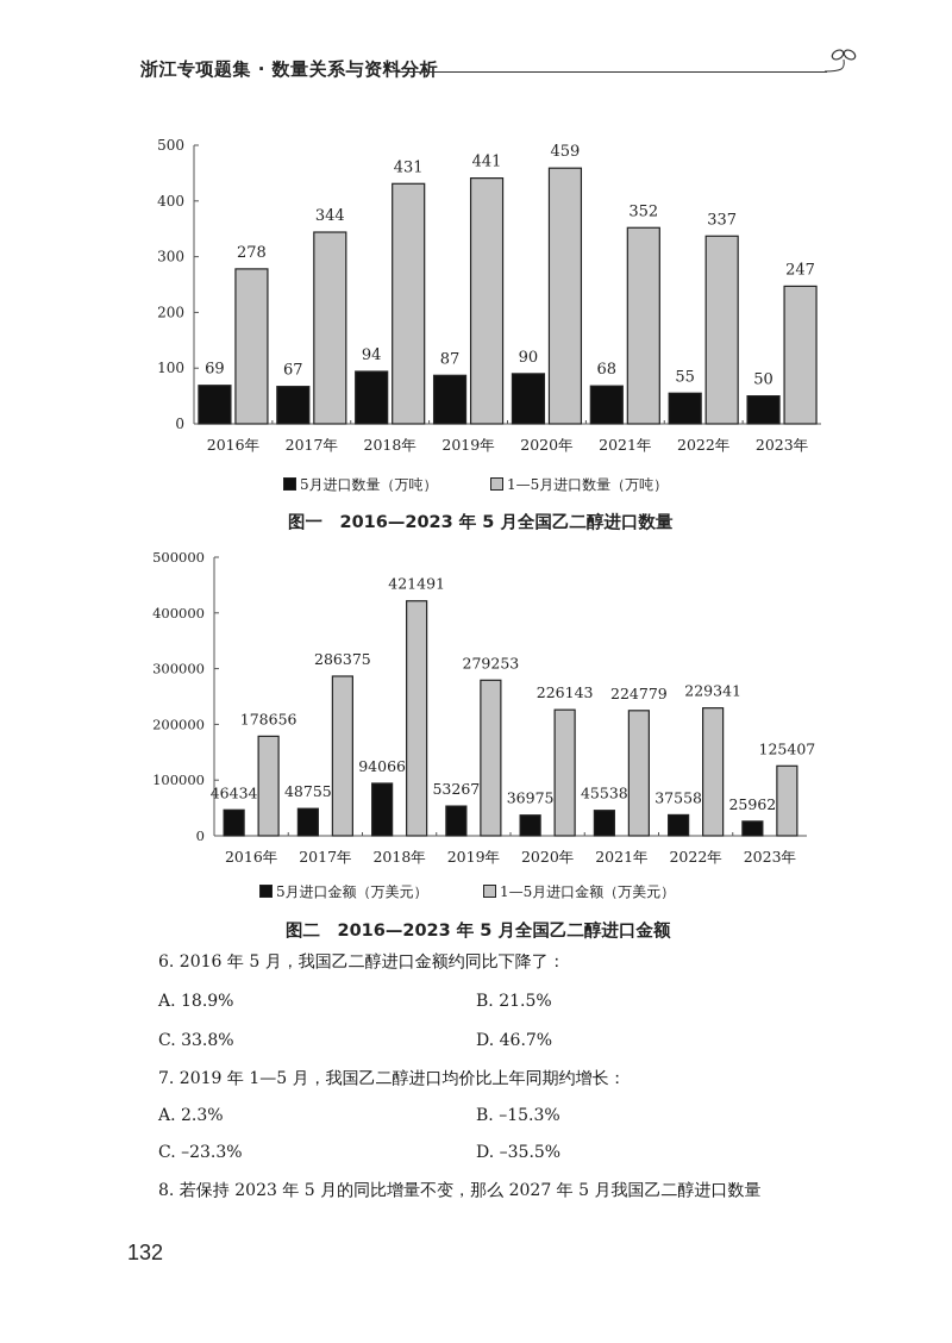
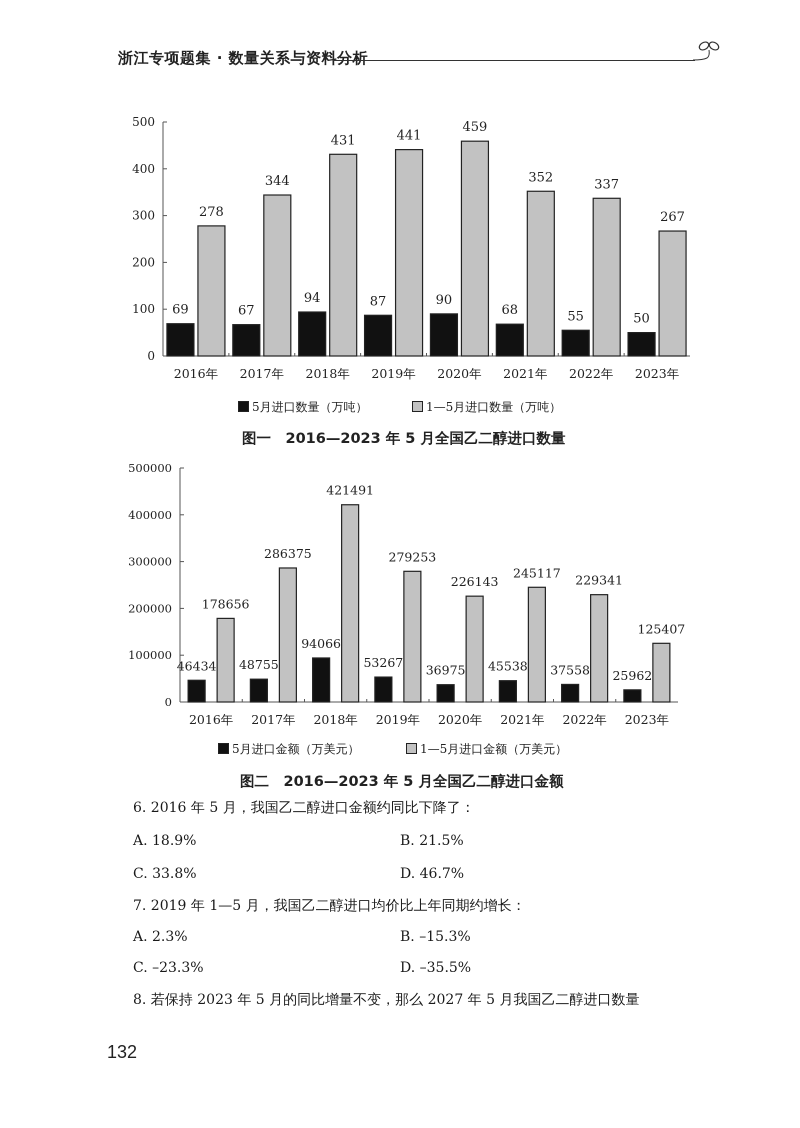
图一 2016—2023 年 5 月全国乙二醇进口数量/1—5月进口数量（万吨）/2023年: 247 -> 267
图二 2016—2023 年 5 月全国乙二醇进口金额/1—5月进口金额（万美元）/2021年: 224779 -> 245117
